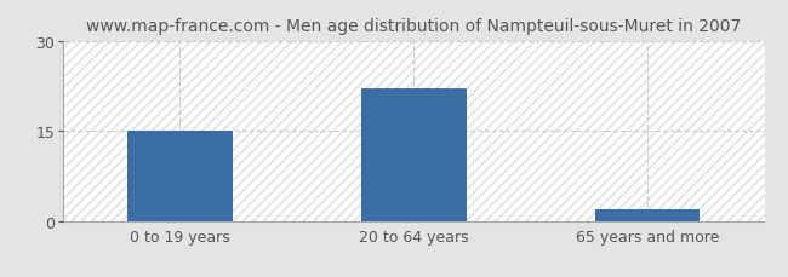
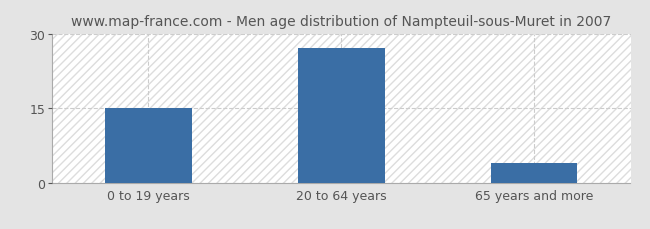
20 to 64 years: 22 -> 27
65 years and more: 2 -> 4
